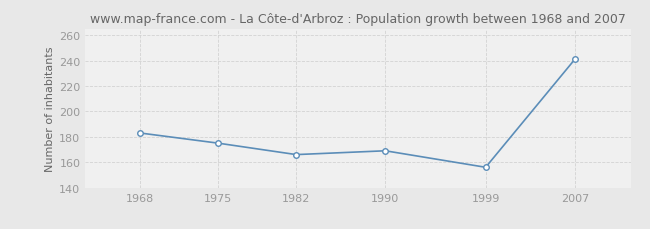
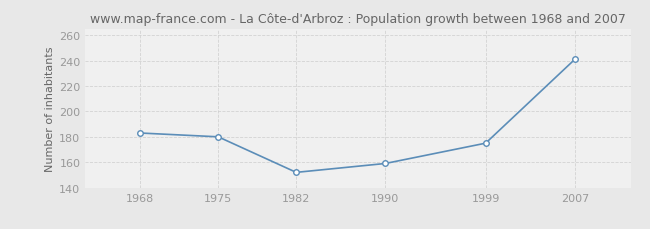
1975: 175 -> 180
1982: 166 -> 152
1990: 169 -> 159
1999: 156 -> 175
